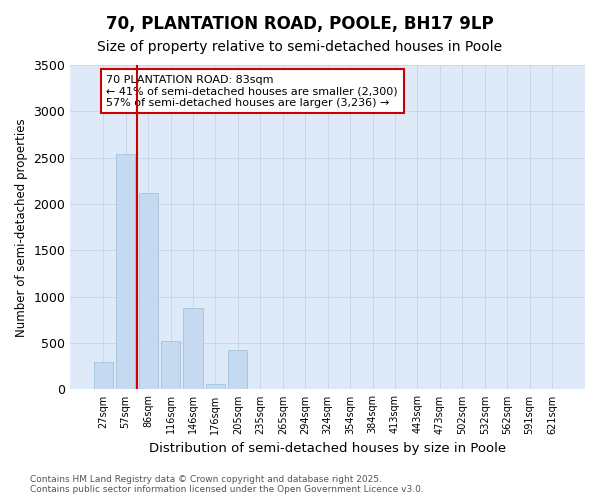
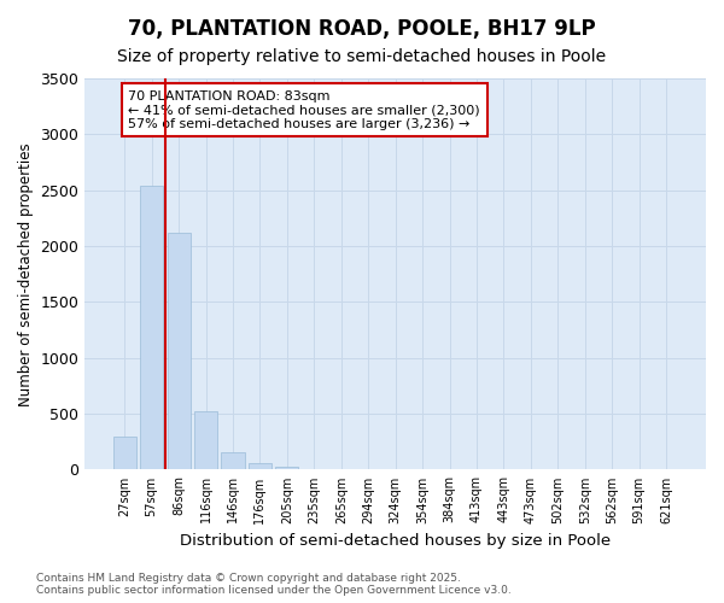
146sqm: 880 -> 160
205sqm: 420 -> 20
